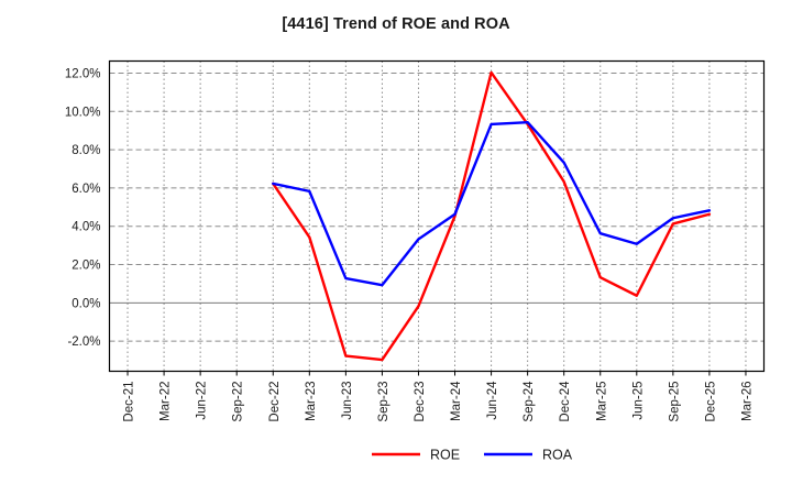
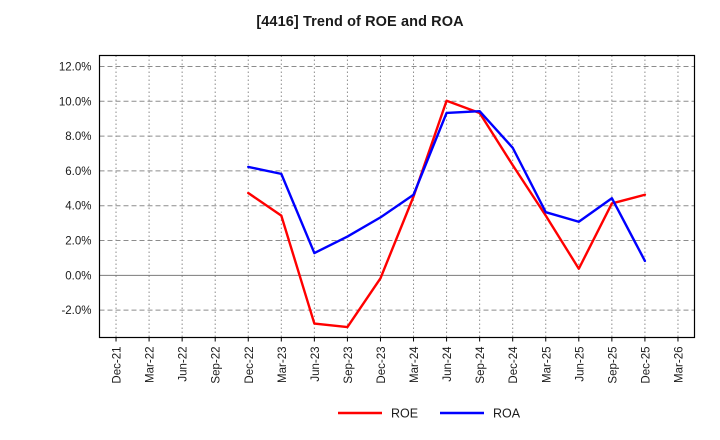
ROE/Dec-22: 6.2% -> 4.7%
ROA/Sep-23: 0.9% -> 2.2%
ROE/Jun-24: 12.0% -> 10.0%
ROE/Mar-25: 1.3% -> 3.4%
ROA/Dec-25: 4.8% -> 0.8%
